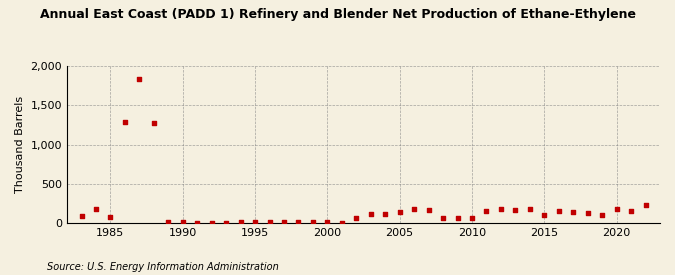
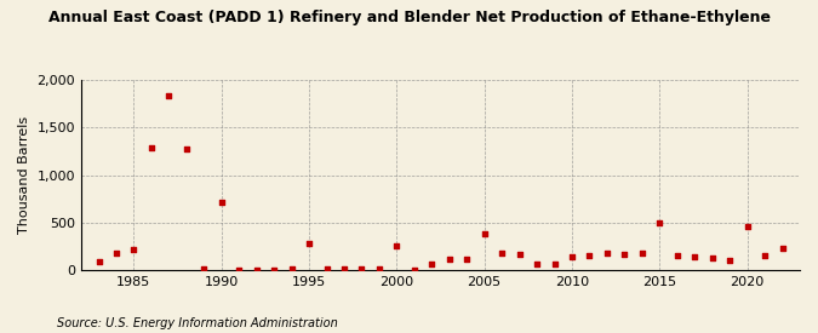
1985: 80 -> 220
1990: 10 -> 720
1995: 10 -> 280
2000: 10 -> 260
2005: 140 -> 380
2010: 70 -> 140
2015: 100 -> 500
2020: 180 -> 460
